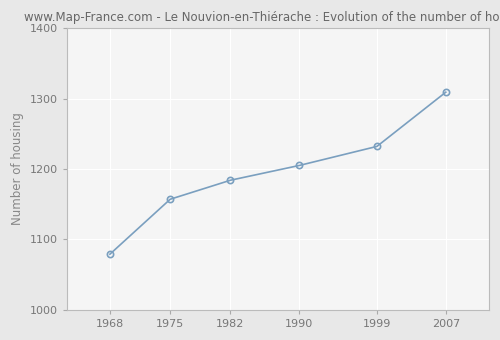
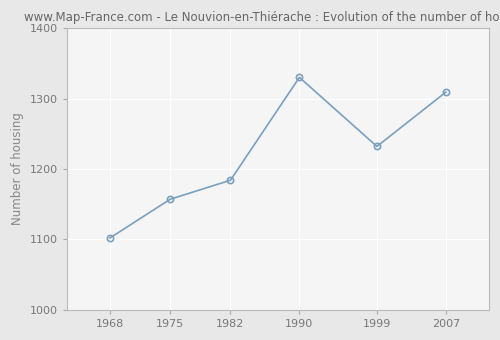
1968: 1079 -> 1102
1990: 1205 -> 1330
